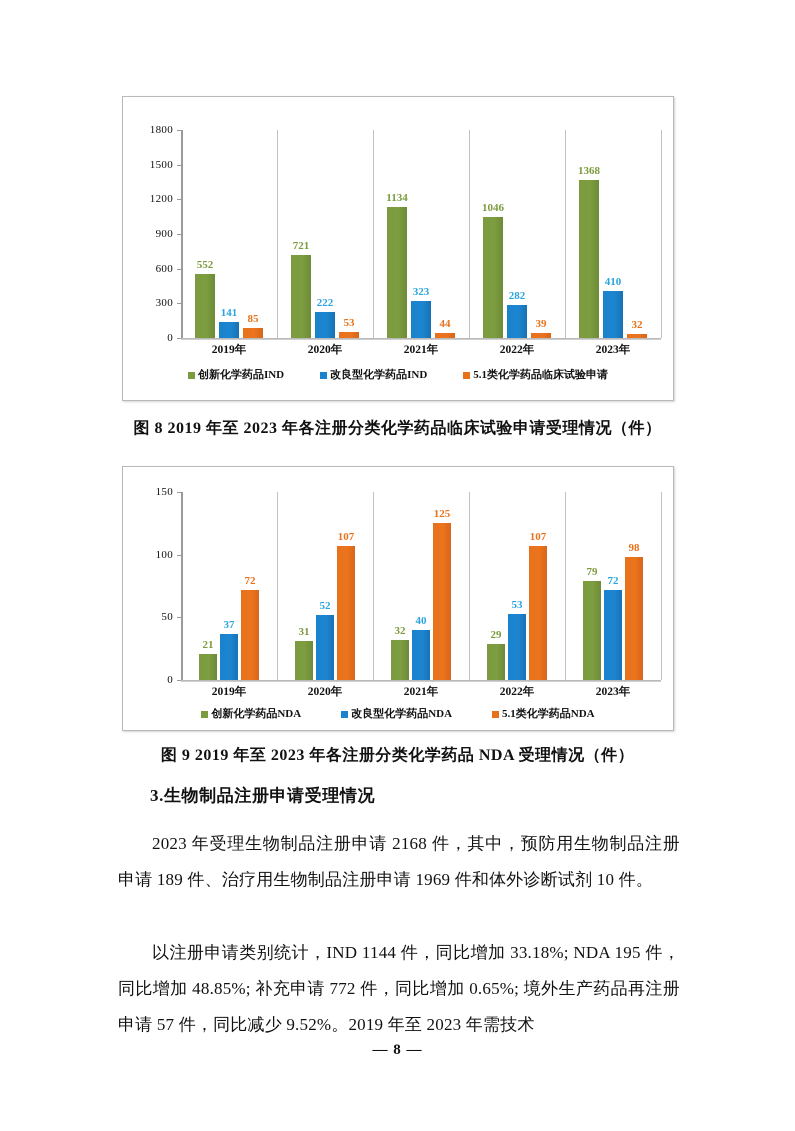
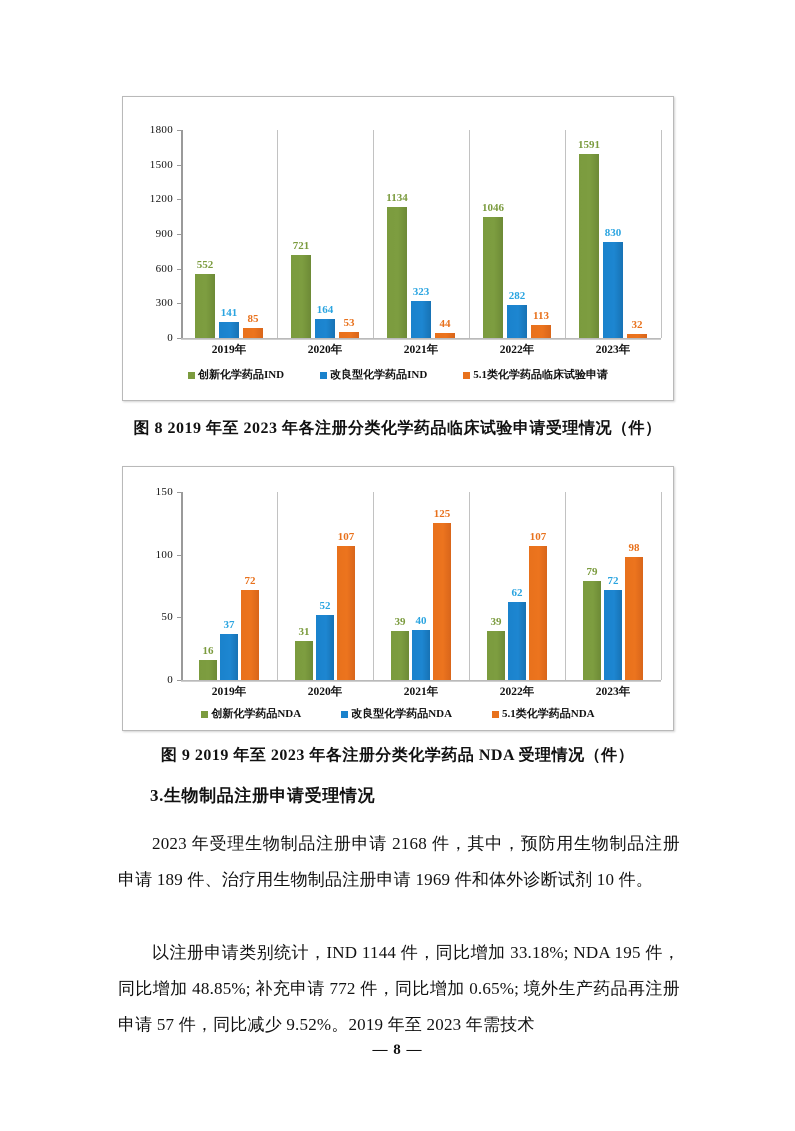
图 8 2019 年至 2023 年各注册分类化学药品临床试验申请受理情况（件）/改良型化学药品IND/2020年: 222 -> 164
图 8 2019 年至 2023 年各注册分类化学药品临床试验申请受理情况（件）/5.1类化学药品临床试验申请/2022年: 39 -> 113
图 8 2019 年至 2023 年各注册分类化学药品临床试验申请受理情况（件）/创新化学药品IND/2023年: 1368 -> 1591
图 8 2019 年至 2023 年各注册分类化学药品临床试验申请受理情况（件）/改良型化学药品IND/2023年: 410 -> 830
图 9 2019 年至 2023 年各注册分类化学药品 NDA 受理情况（件）/创新化学药品NDA/2019年: 21 -> 16
图 9 2019 年至 2023 年各注册分类化学药品 NDA 受理情况（件）/创新化学药品NDA/2021年: 32 -> 39
图 9 2019 年至 2023 年各注册分类化学药品 NDA 受理情况（件）/创新化学药品NDA/2022年: 29 -> 39
图 9 2019 年至 2023 年各注册分类化学药品 NDA 受理情况（件）/改良型化学药品NDA/2022年: 53 -> 62
